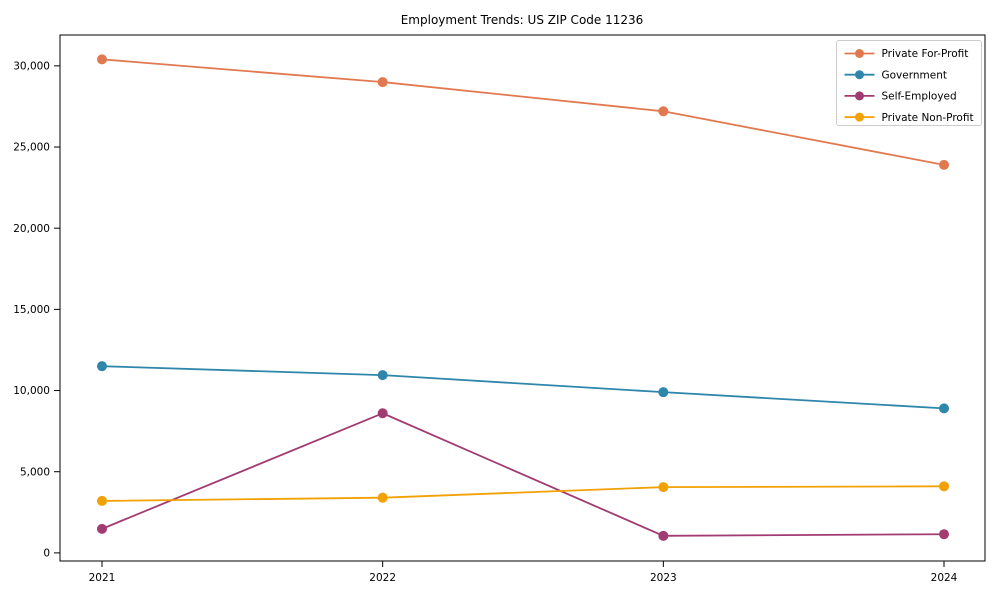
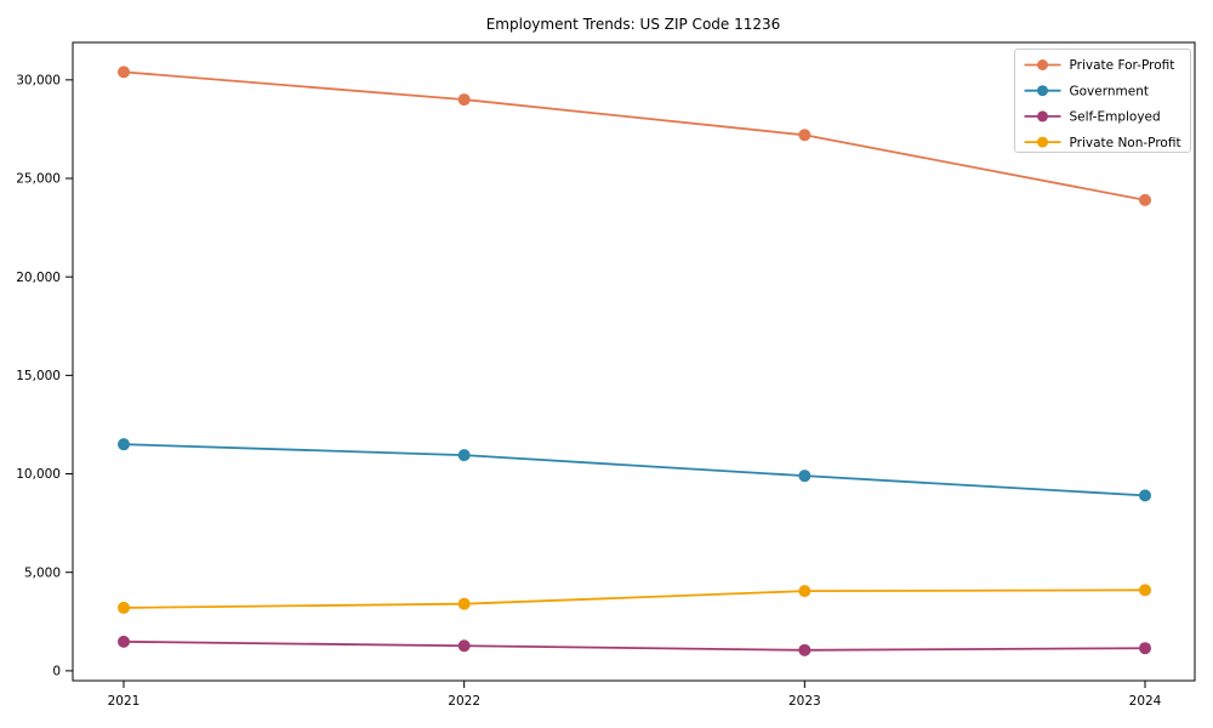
Self-Employed/2022: 8600 -> 1300
